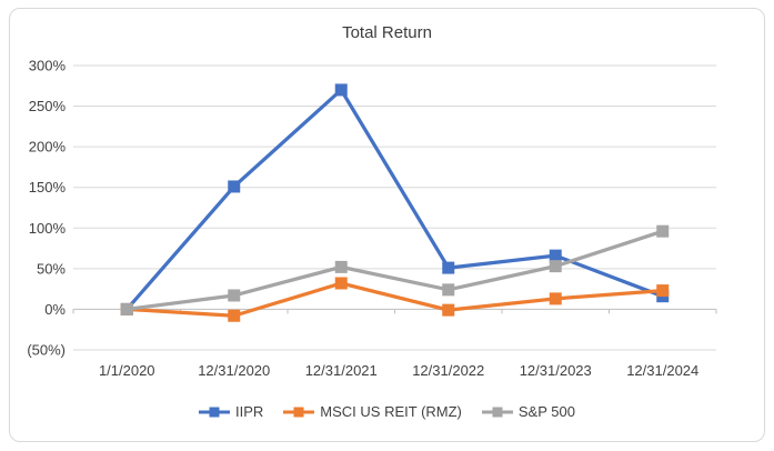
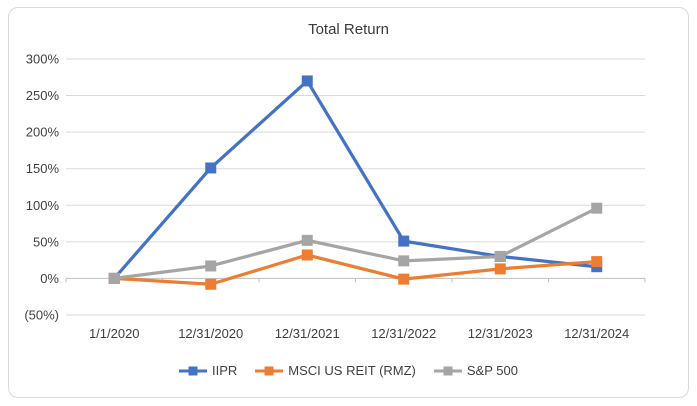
IIPR/12/31/2023: 70% -> 30%
S&P 500/12/31/2023: 50% -> 30%
